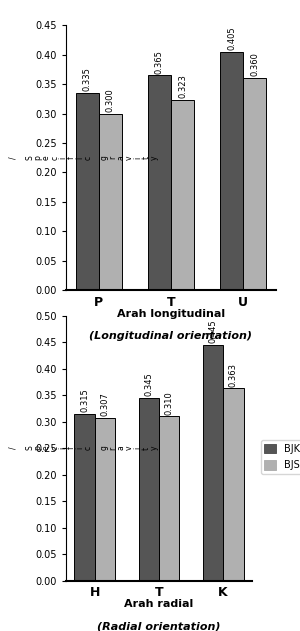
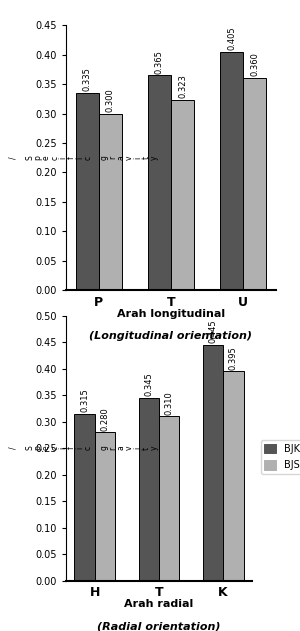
BJS/H: 0.307 -> 0.280
BJS/K: 0.363 -> 0.395
